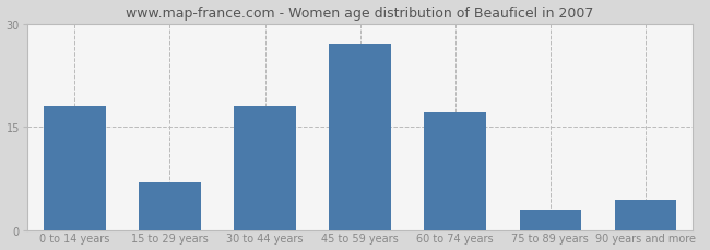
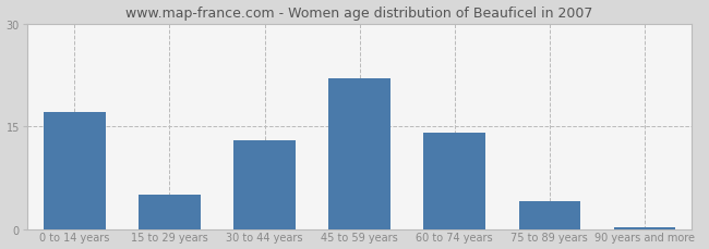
0 to 14 years: 18.0 -> 17.0
15 to 29 years: 7.0 -> 5.0
30 to 44 years: 18.0 -> 13.0
45 to 59 years: 27.0 -> 22.0
60 to 74 years: 17.0 -> 14.0
75 to 89 years: 3.0 -> 4.0
90 years and more: 4.4 -> 0.3
